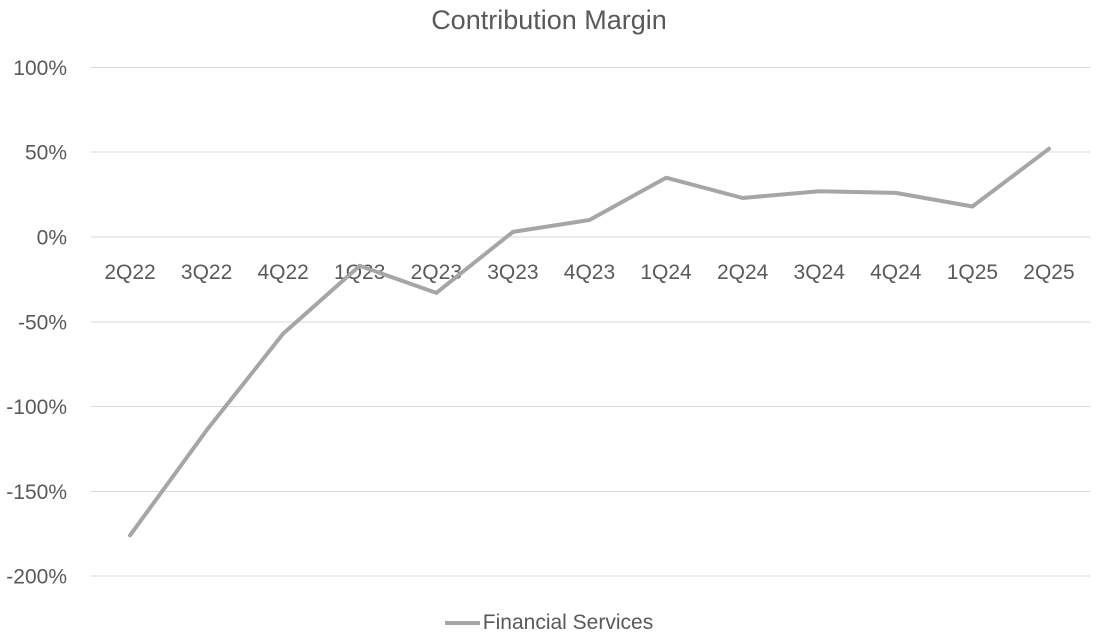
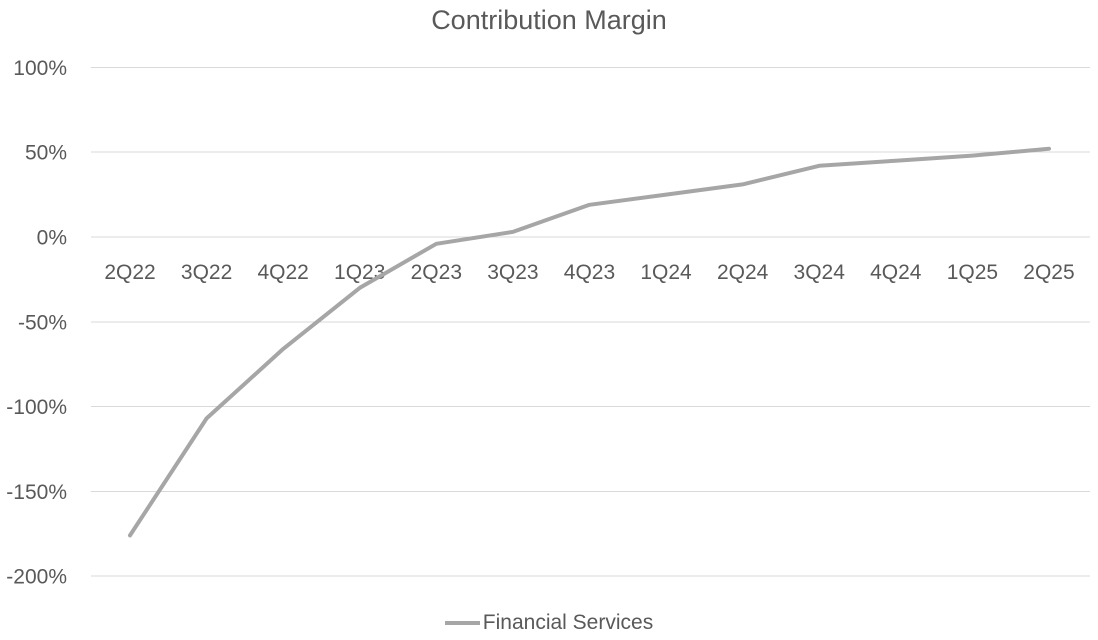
3Q22: -114% -> -107%
4Q22: -57% -> -66%
1Q23: -17% -> -30%
2Q23: -33% -> -4%
4Q23: 10% -> 19%
1Q24: 35% -> 25%
2Q24: 23% -> 31%
3Q24: 27% -> 42%
4Q24: 26% -> 45%
1Q25: 18% -> 48%
